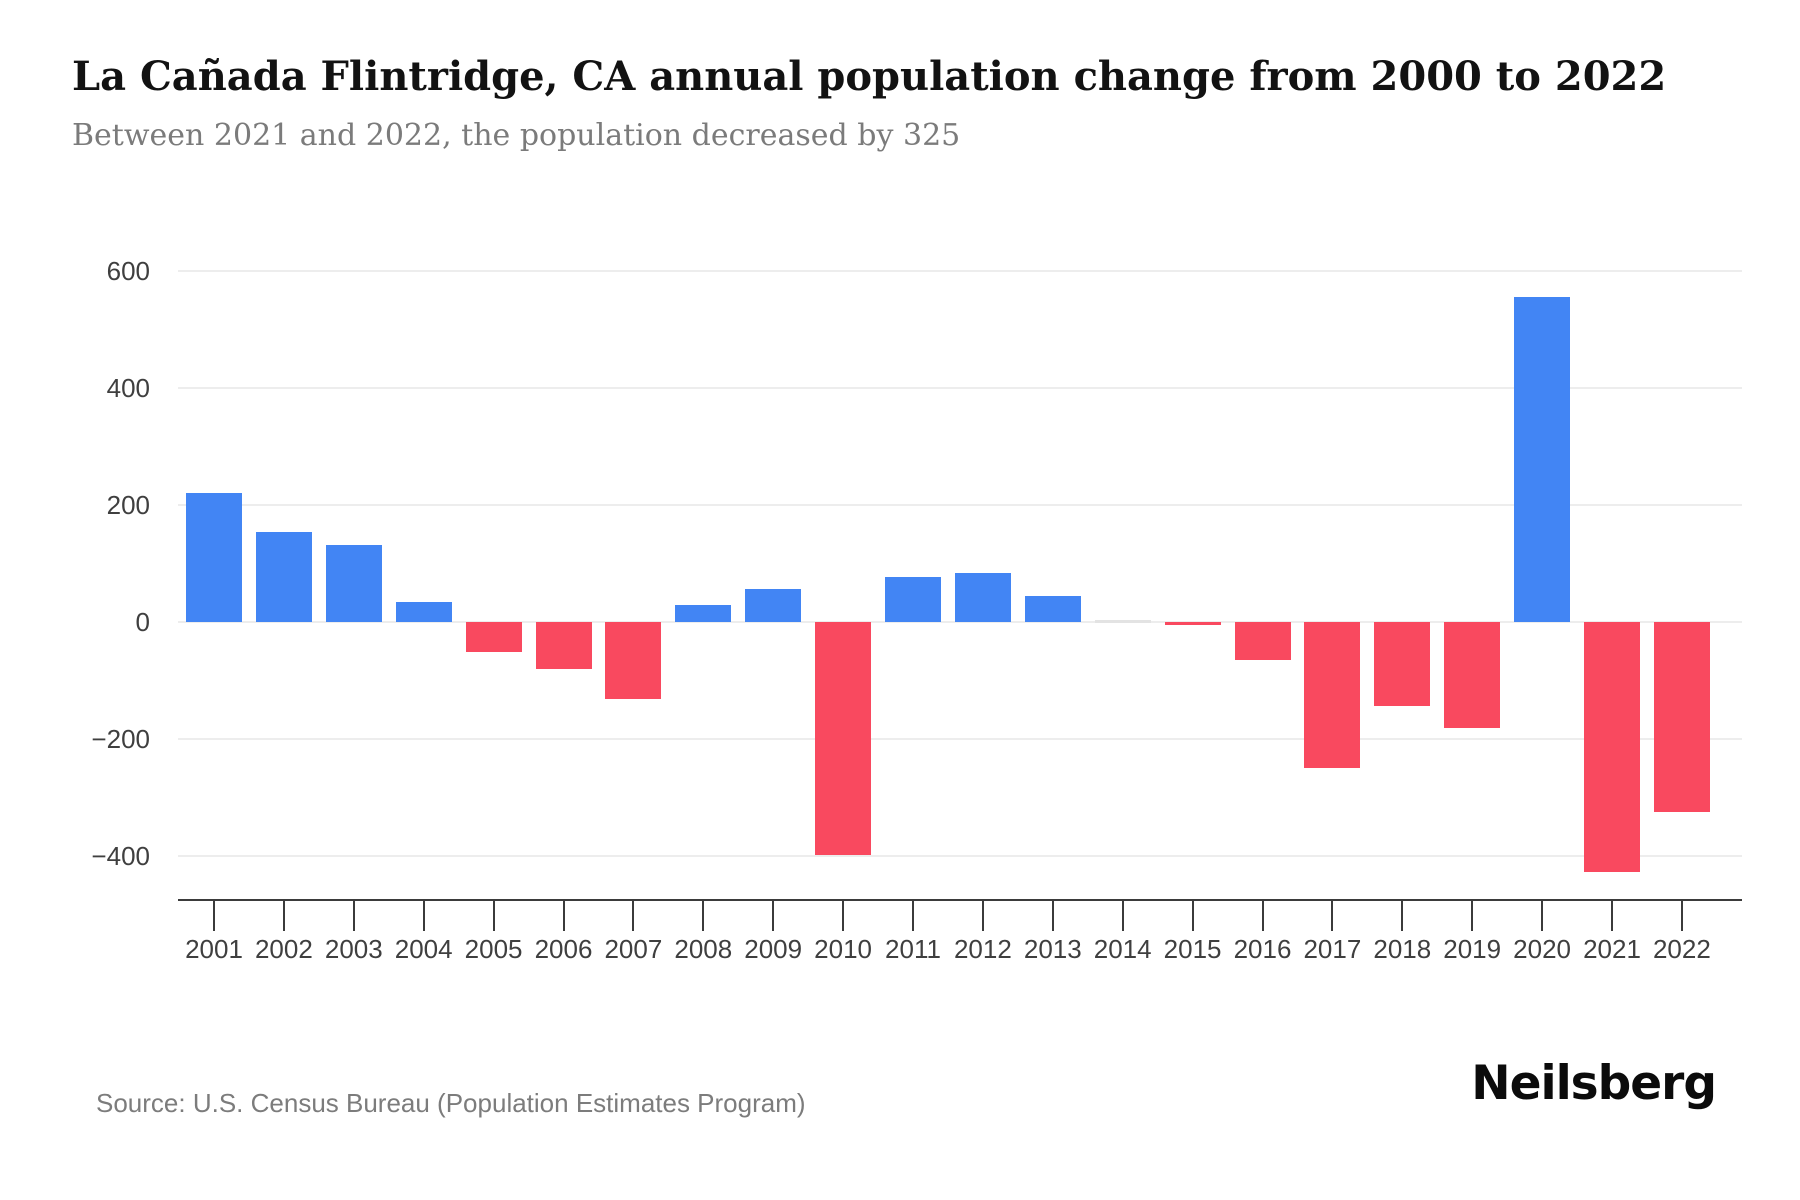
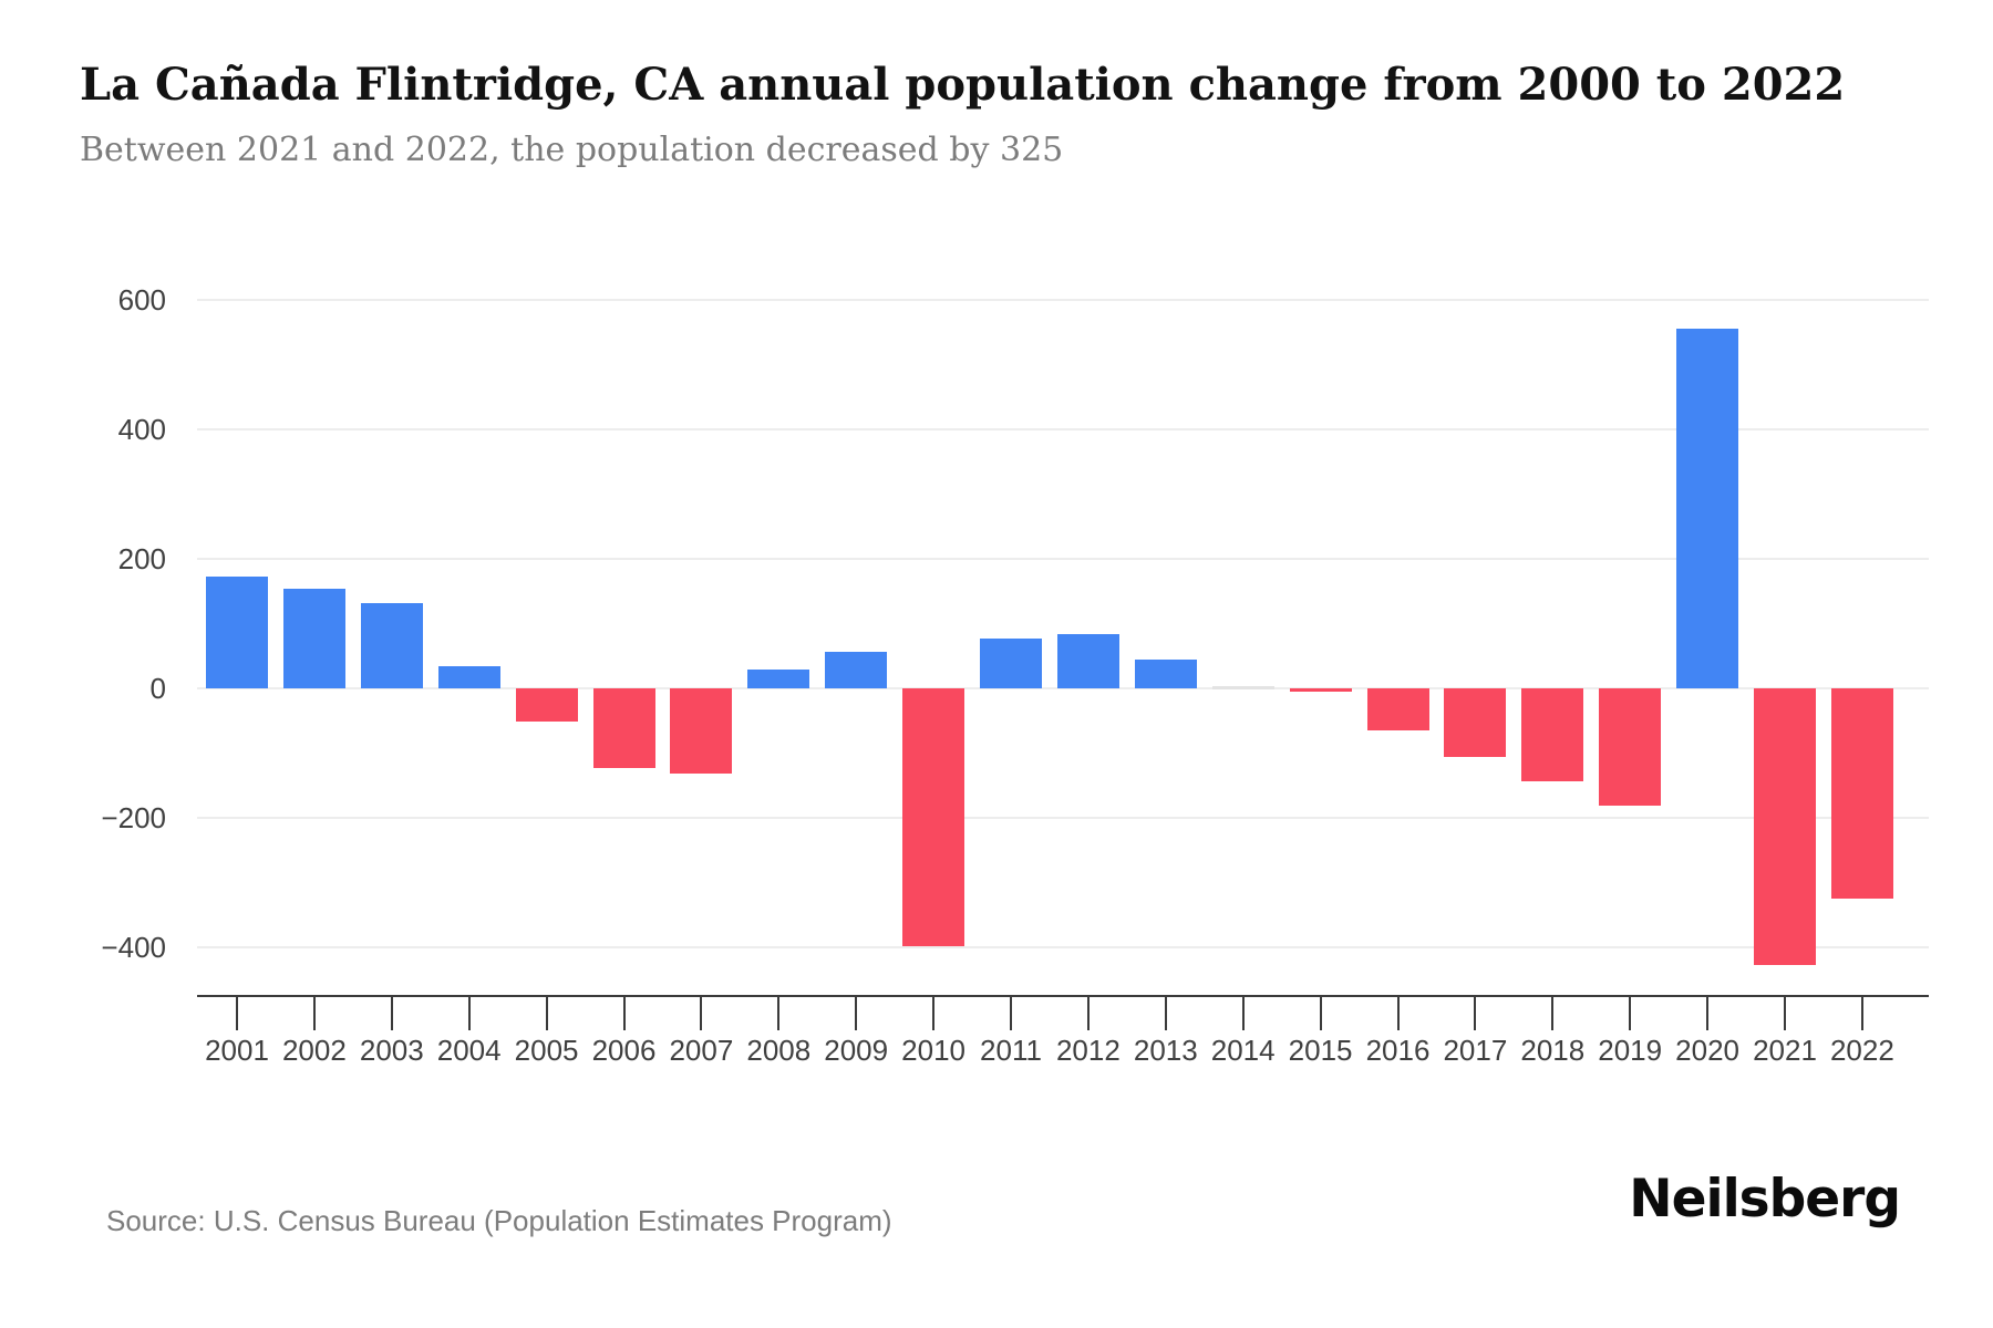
2001: 220 -> 170
2006: -80 -> -120
2017: -250 -> -110
